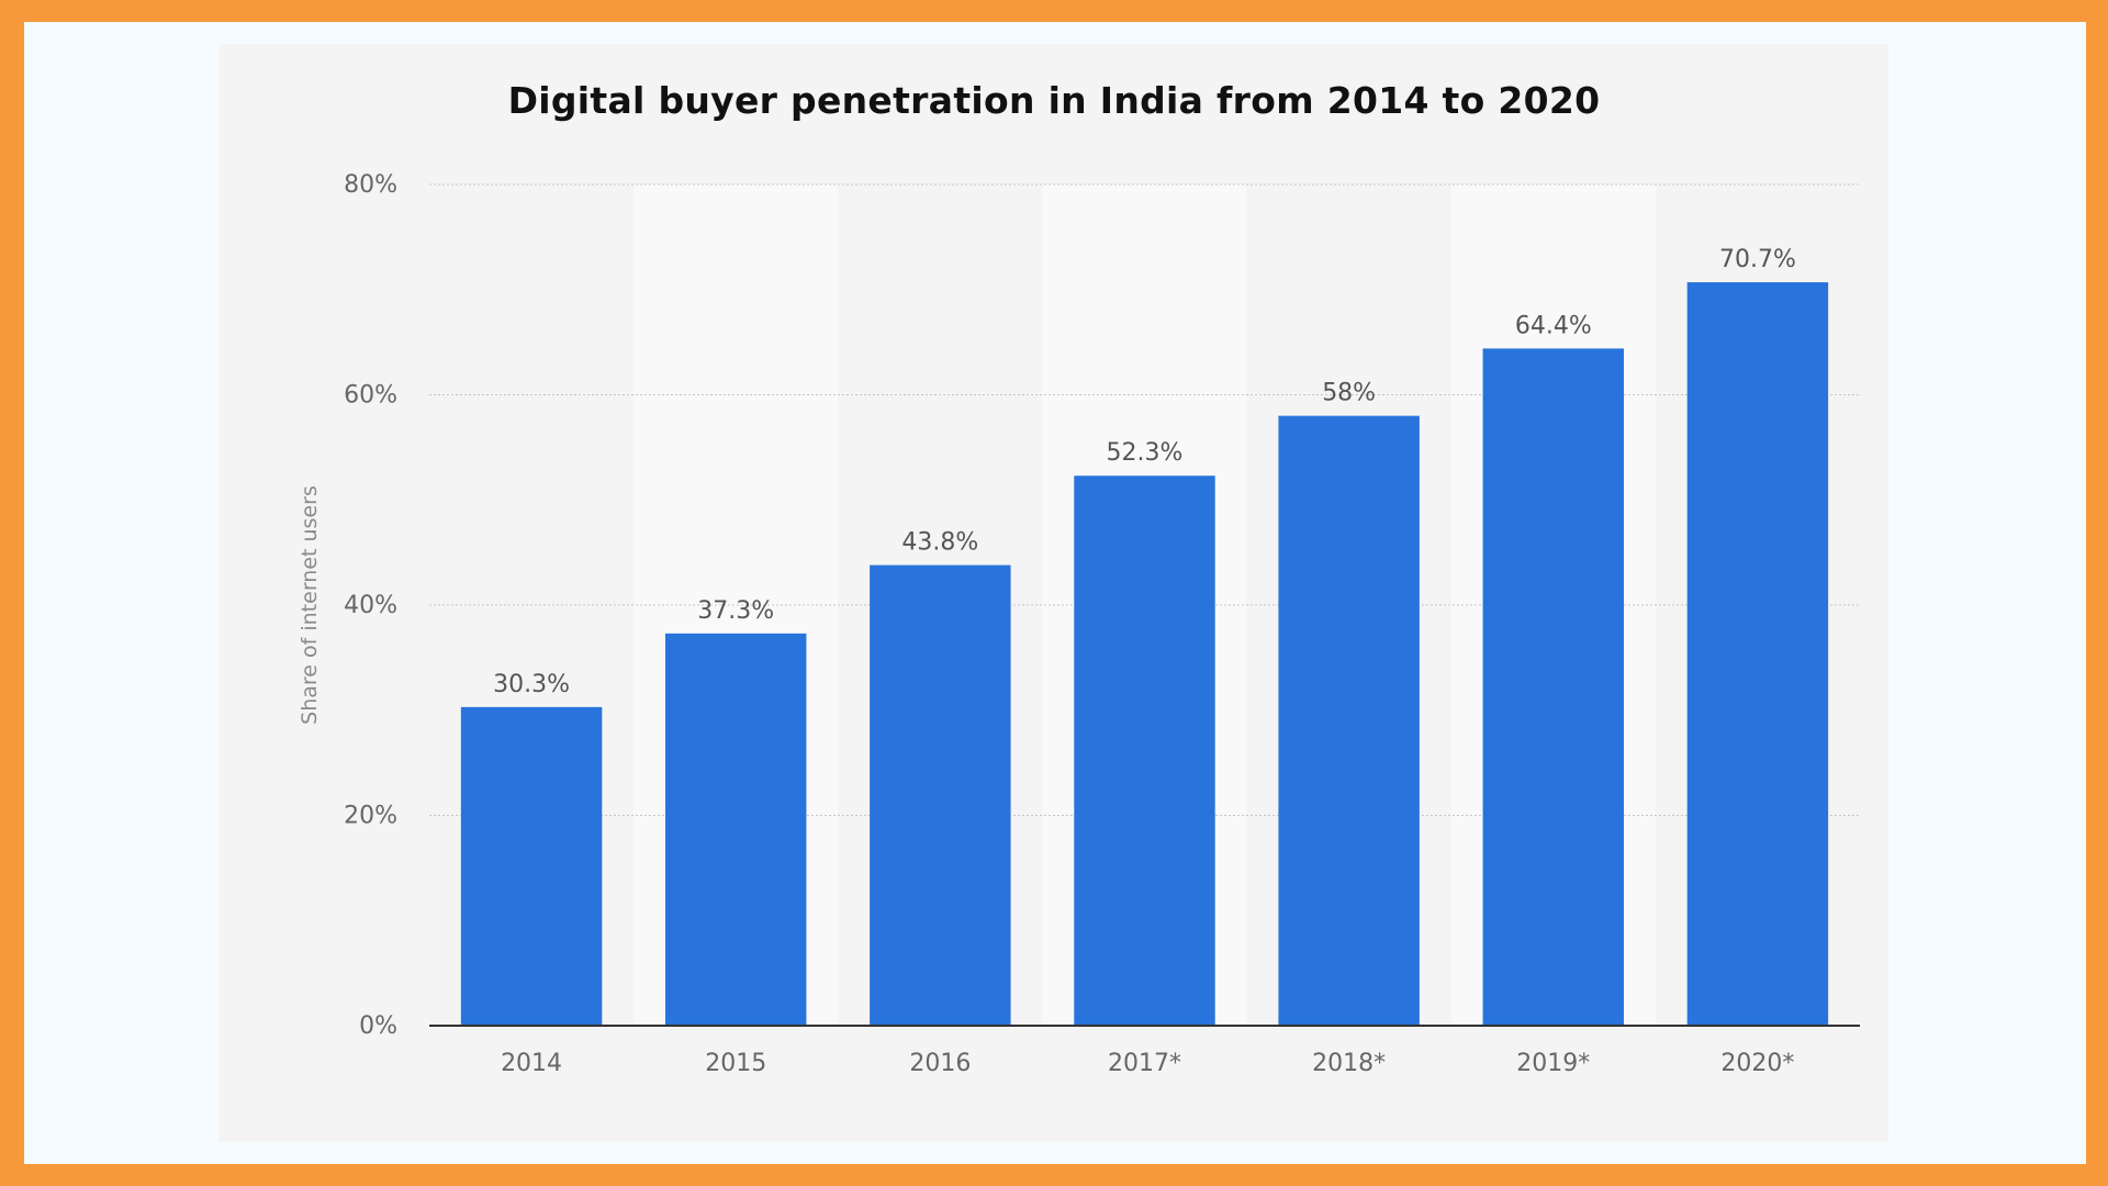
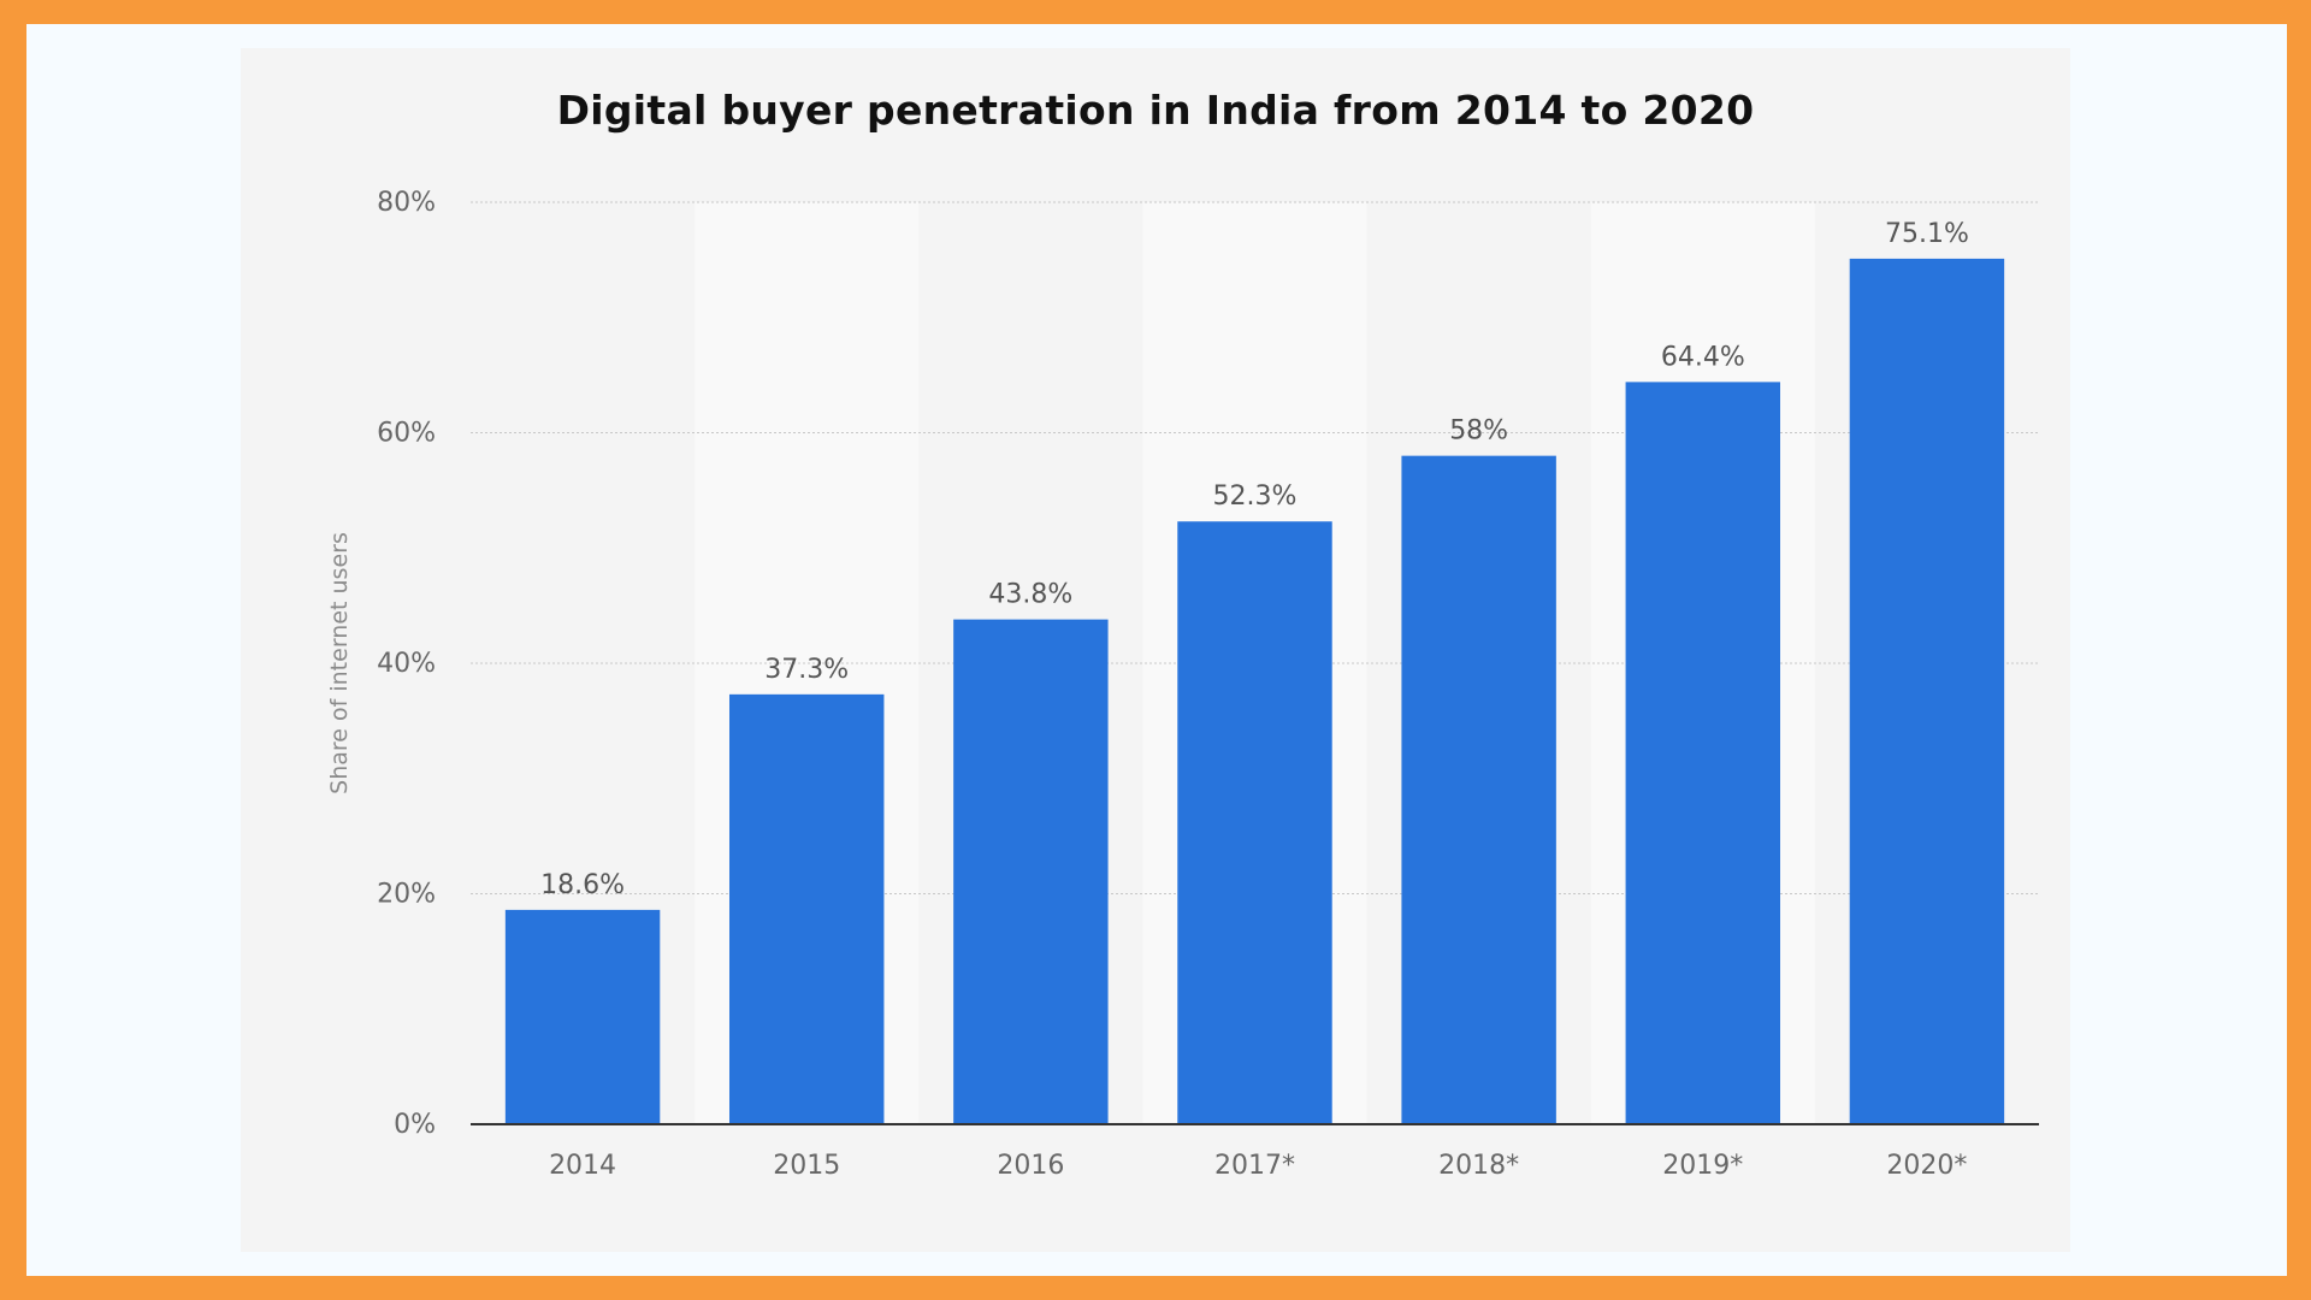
2014: 30.3% -> 18.6%
2020*: 70.7% -> 75.1%
